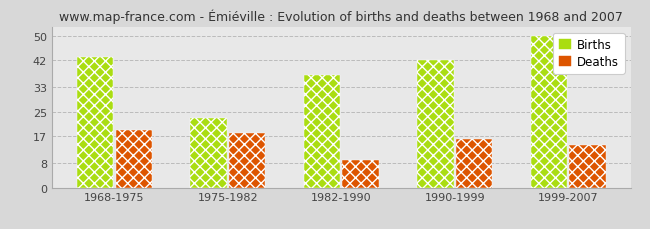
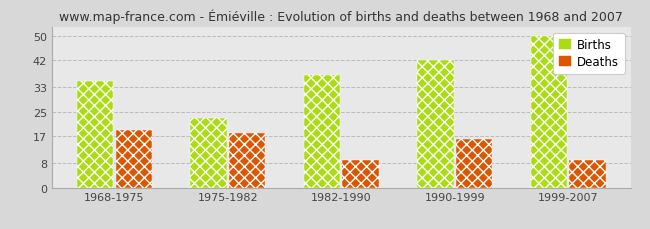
Births/1968-1975: 43 -> 35
Deaths/1999-2007: 14 -> 9
